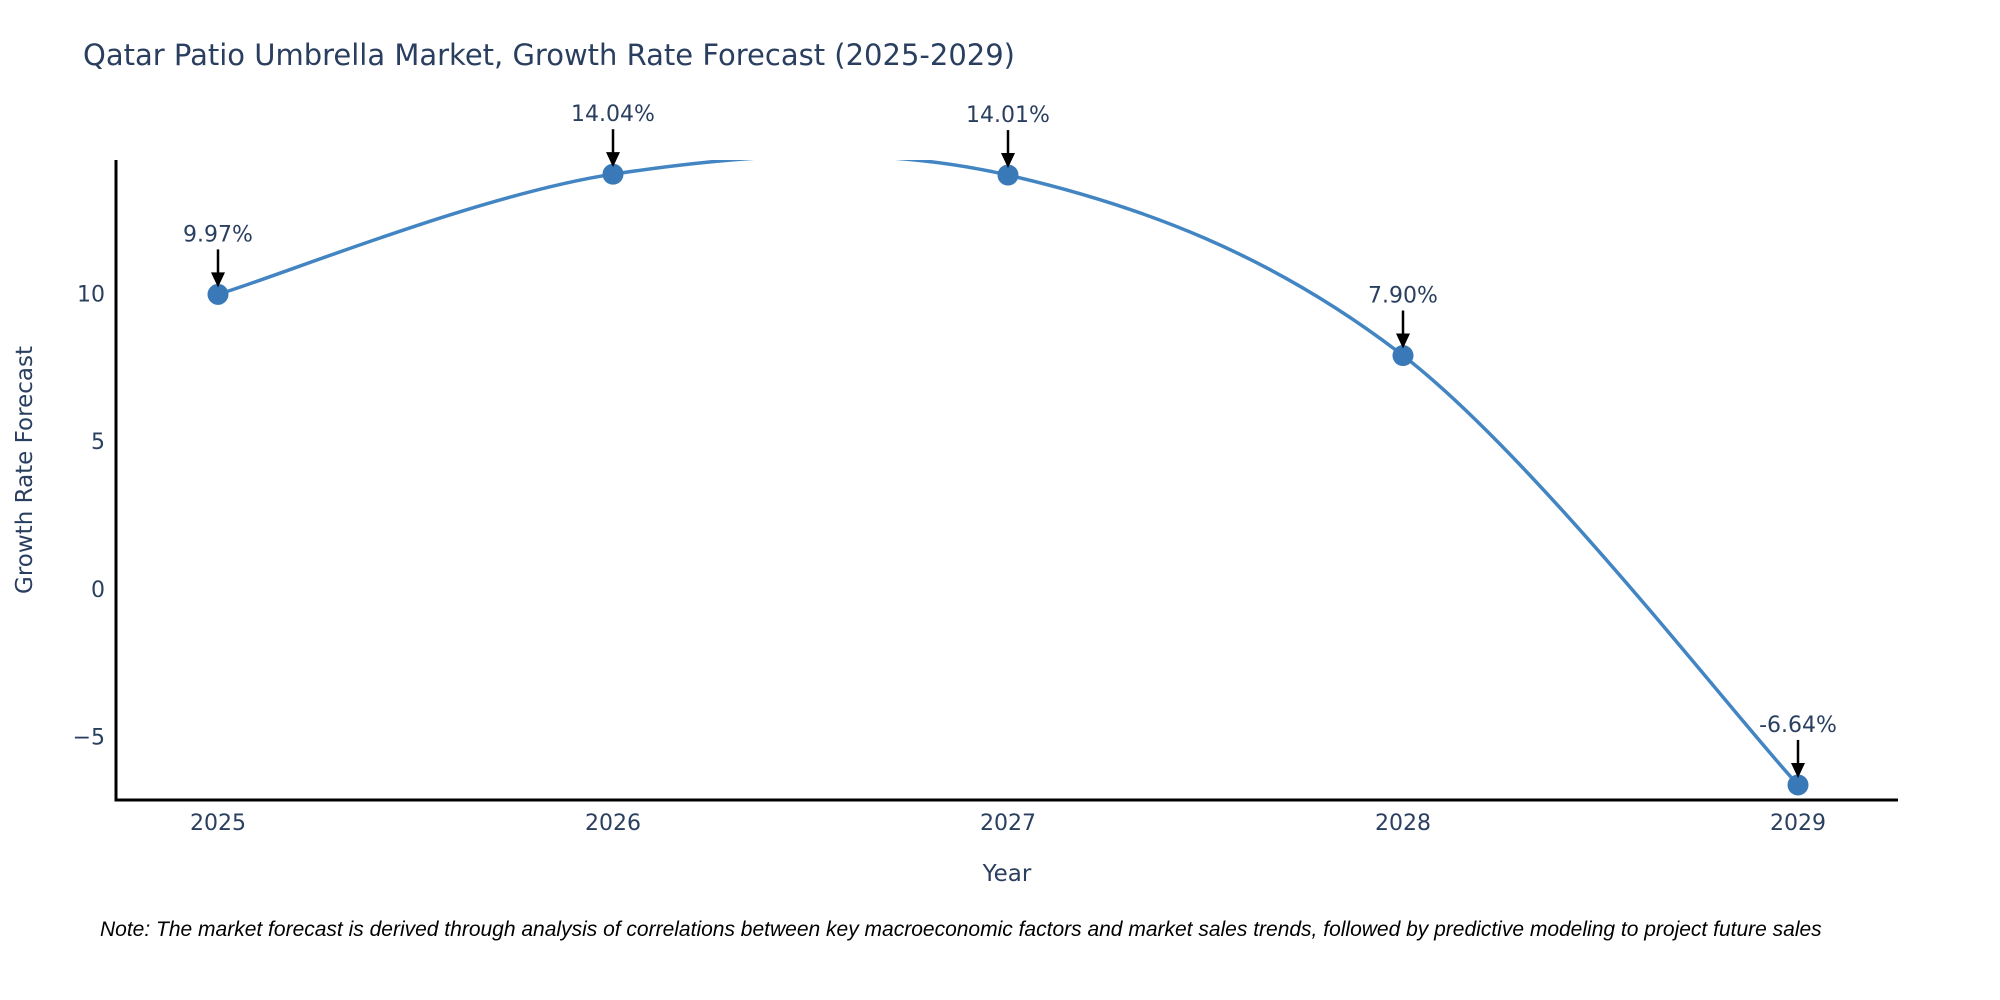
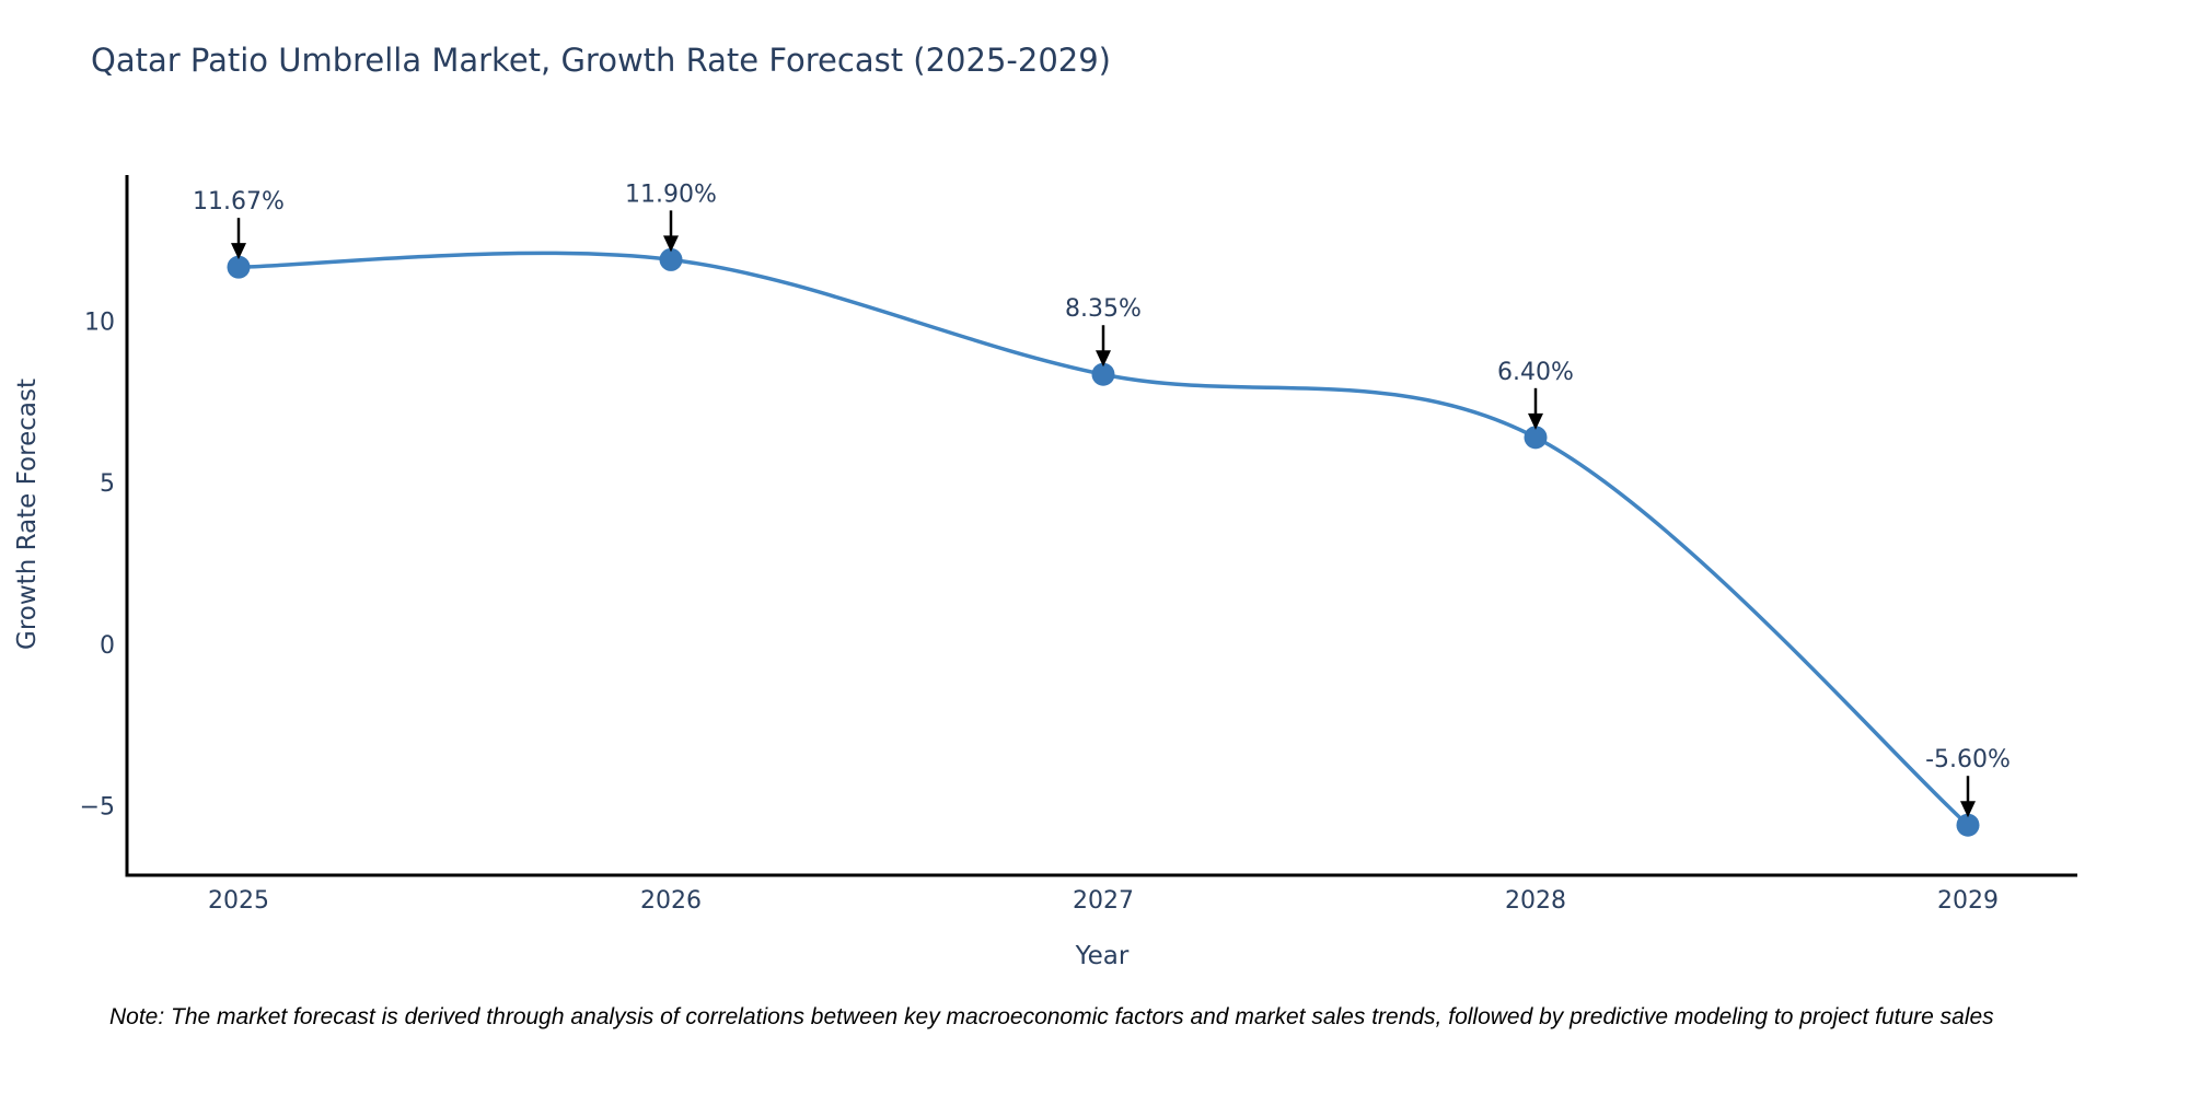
2025: 9.97% -> 11.67%
2026: 14.04% -> 11.90%
2027: 14.01% -> 8.35%
2028: 7.90% -> 6.40%
2029: -6.64% -> -5.60%
